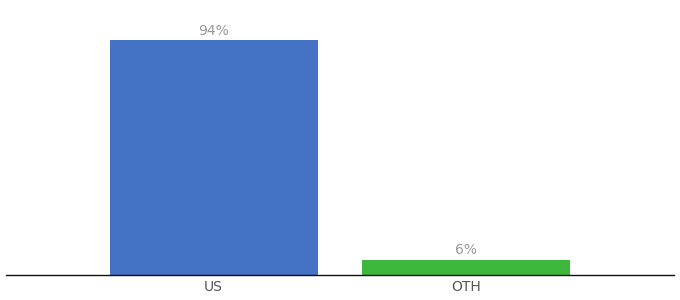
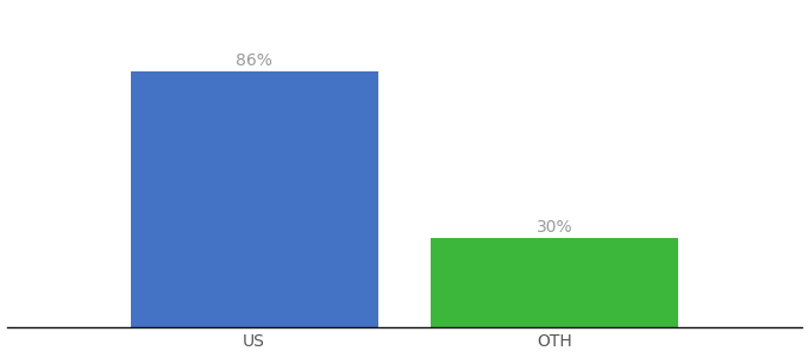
US: 94% -> 86%
OTH: 6% -> 30%
